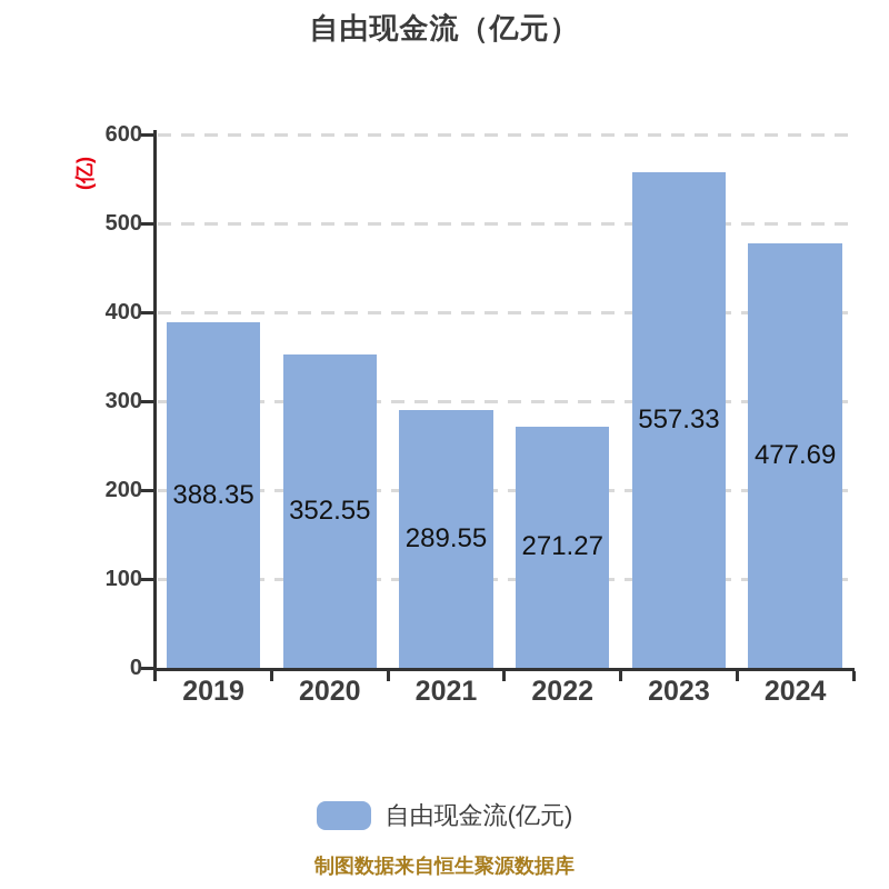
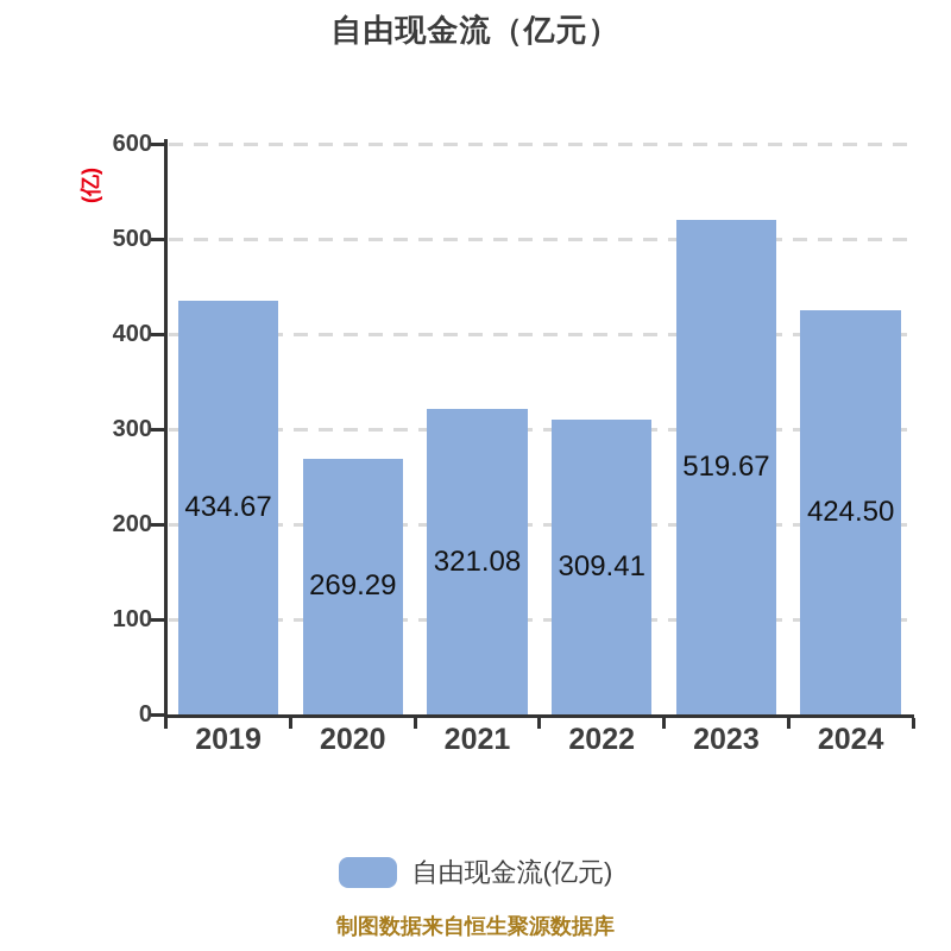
2019: 388.35 -> 434.67
2020: 352.55 -> 269.29
2021: 289.55 -> 321.08
2022: 271.27 -> 309.41
2023: 557.33 -> 519.67
2024: 477.69 -> 424.50
